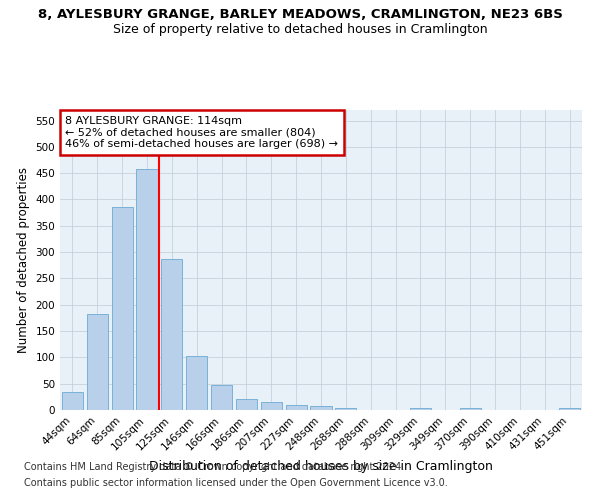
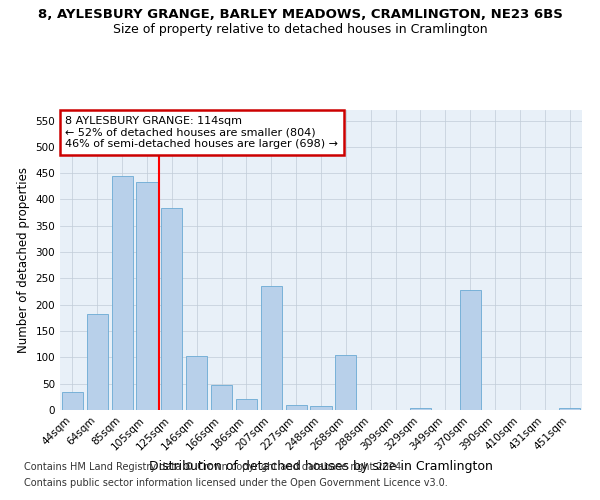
85sqm: 385 -> 444
105sqm: 457 -> 434
125sqm: 287 -> 384
207sqm: 16 -> 236
268sqm: 4 -> 104
370sqm: 4 -> 228
